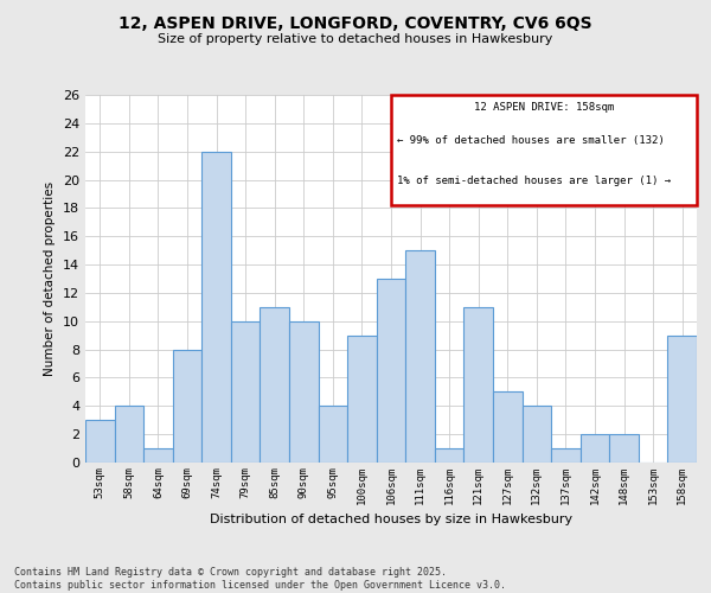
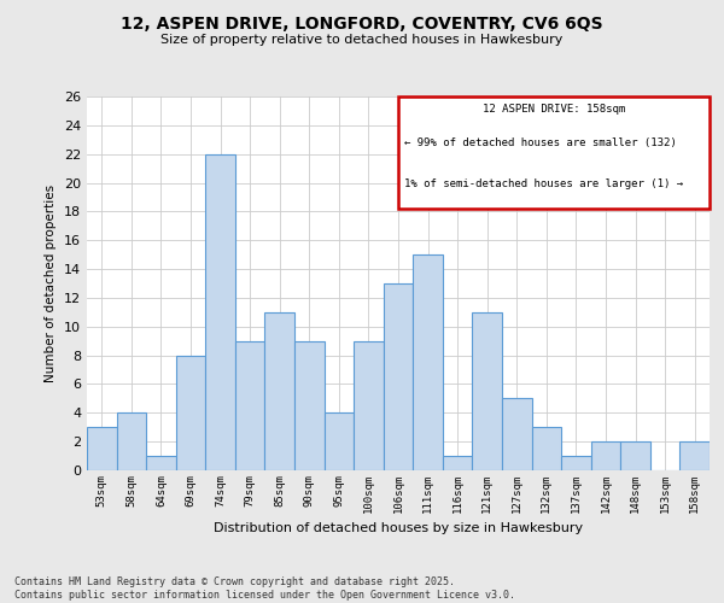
79sqm: 10 -> 9
90sqm: 10 -> 9
132sqm: 4 -> 3
158sqm: 9 -> 2
